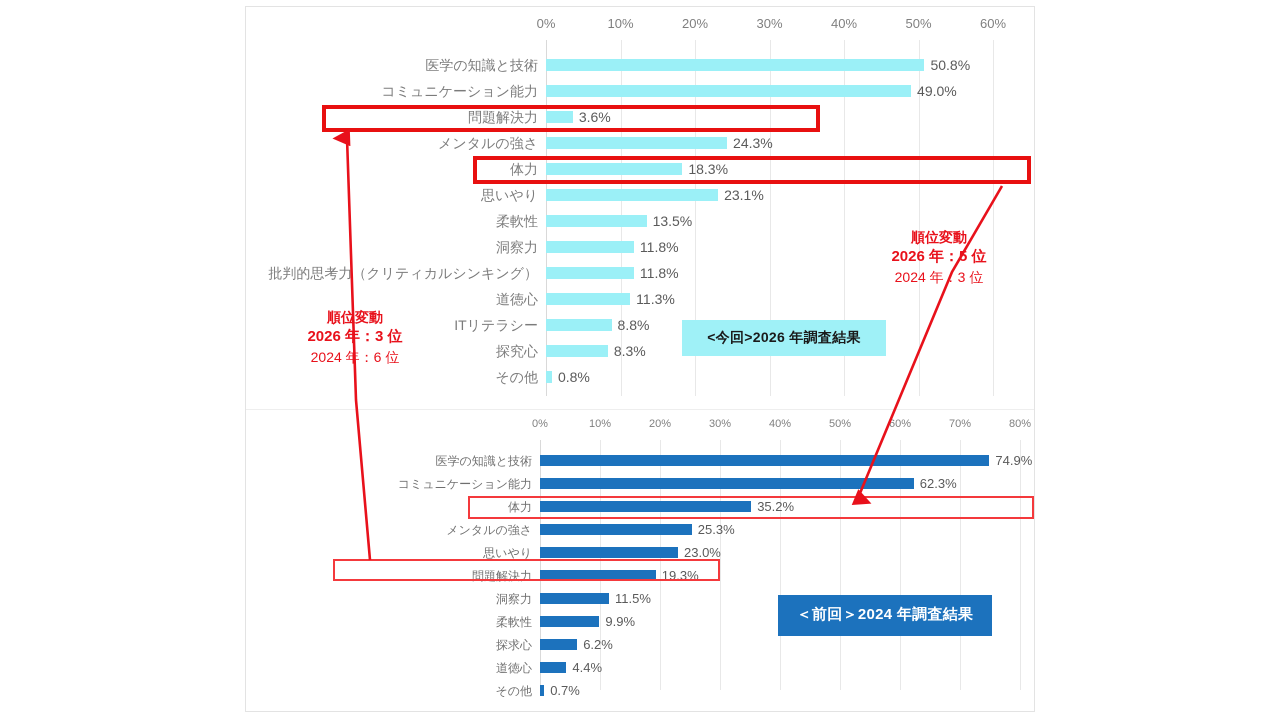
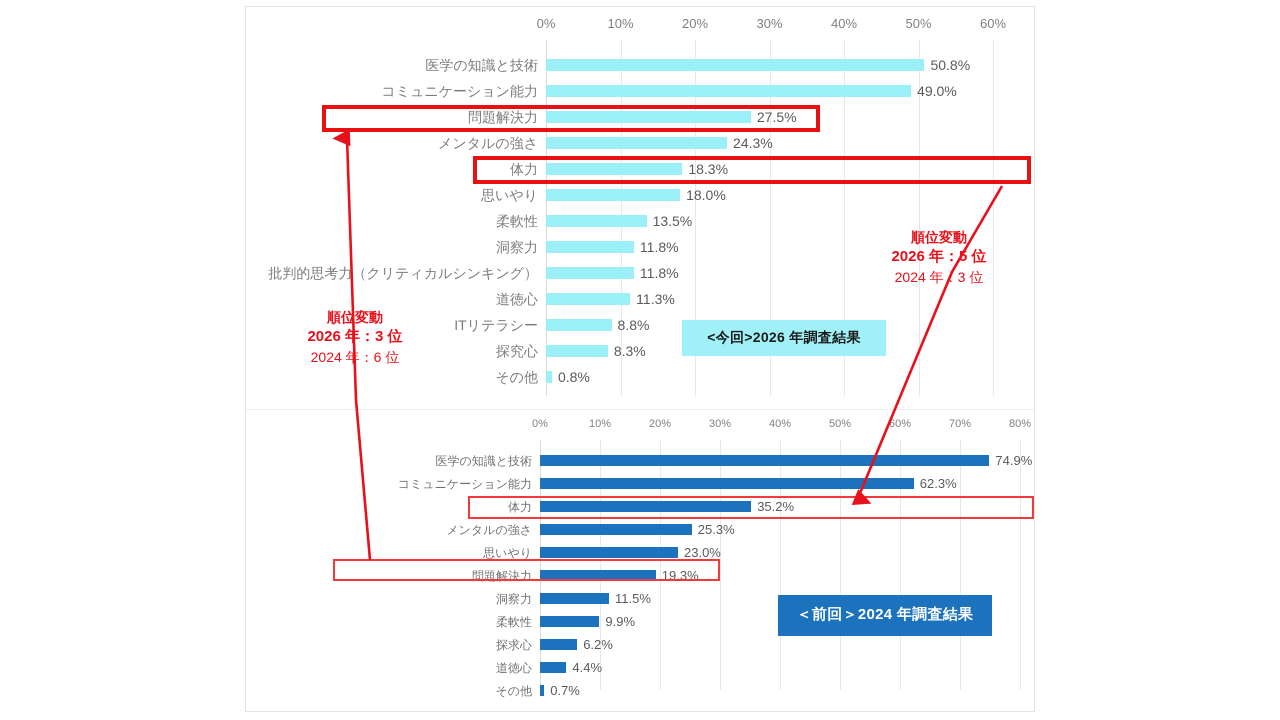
<今回>2026 年調査結果/問題解決力: 3.6% -> 27.5%
<今回>2026 年調査結果/思いやり: 23.1% -> 18.0%
